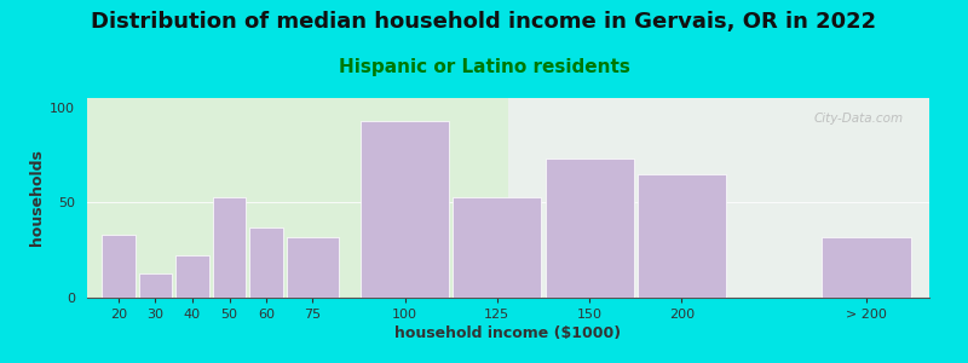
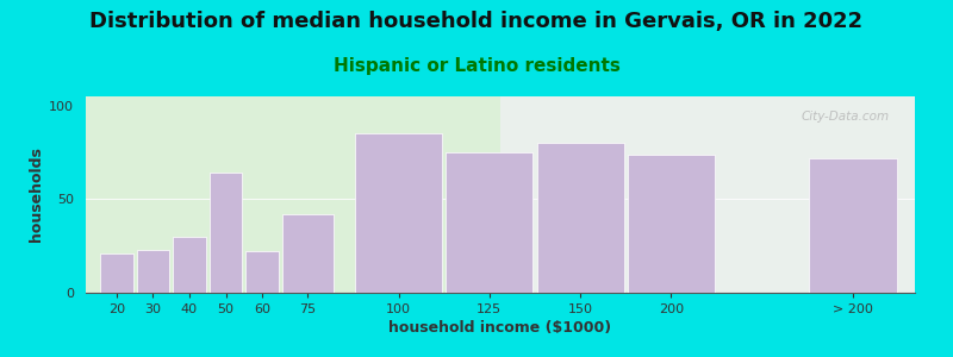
20: 33 -> 21
30: 13 -> 23
40: 22 -> 30
50: 53 -> 64
60: 37 -> 22
75: 32 -> 42
100: 93 -> 85
125: 53 -> 75
150: 73 -> 80
200: 65 -> 74
> 200: 32 -> 72
